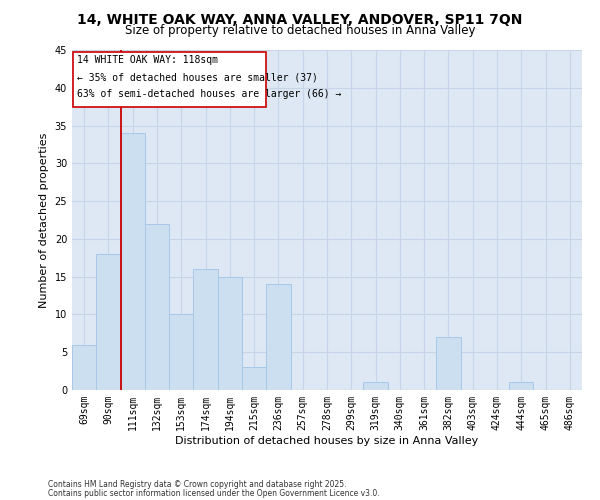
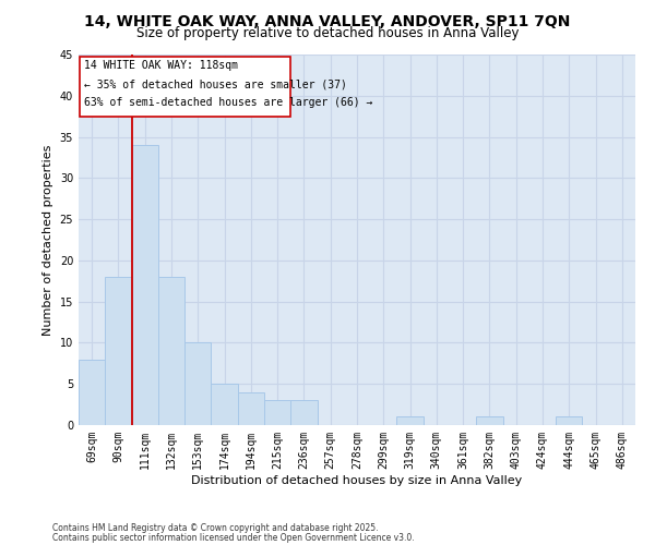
69sqm: 6 -> 8
132sqm: 22 -> 18
174sqm: 16 -> 5
194sqm: 15 -> 4
236sqm: 14 -> 3
382sqm: 7 -> 1
